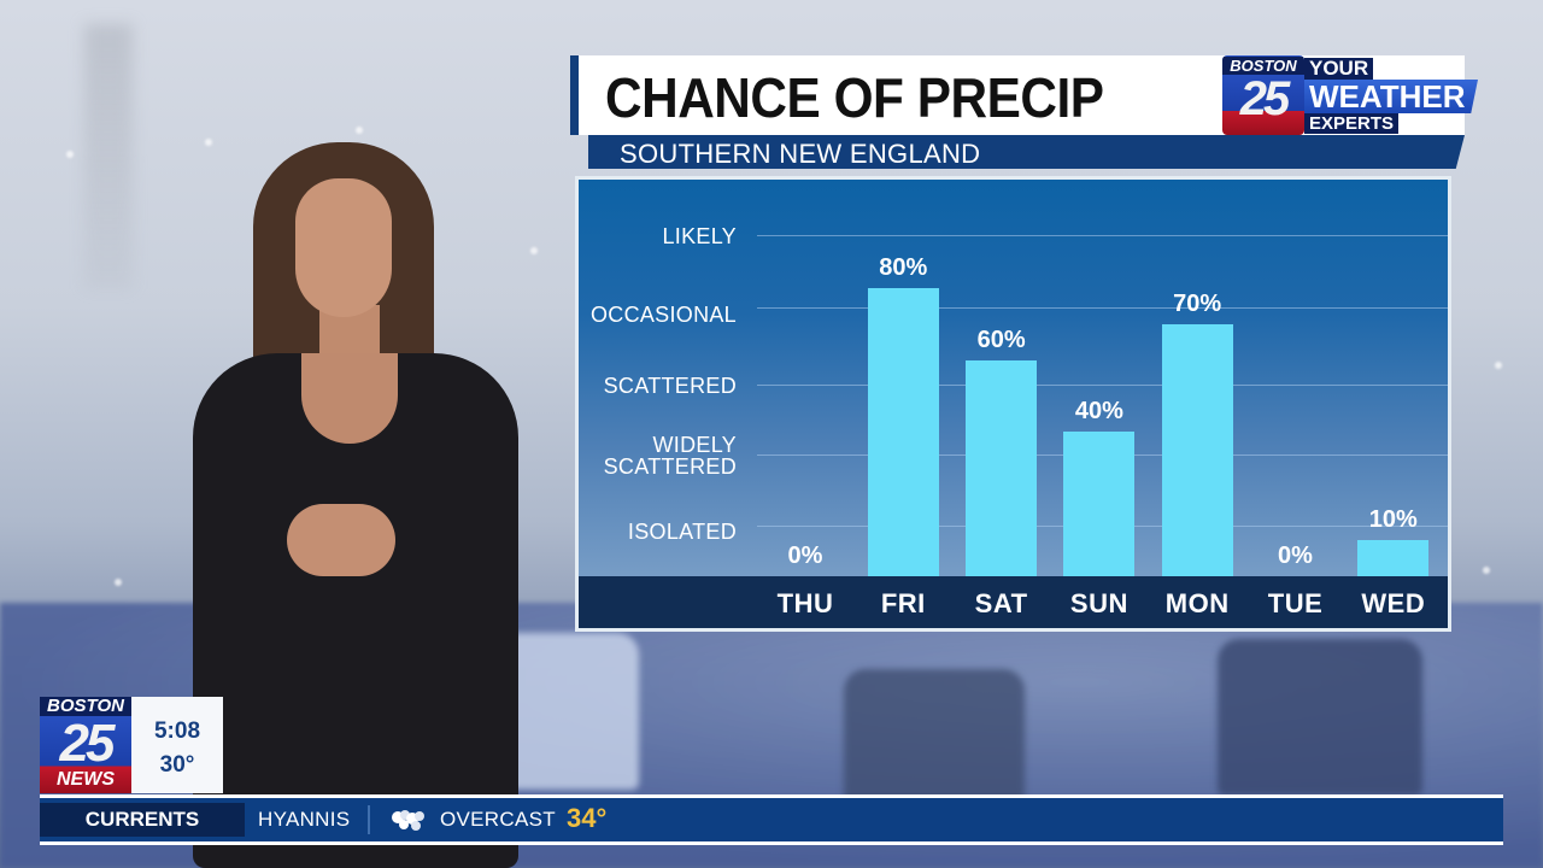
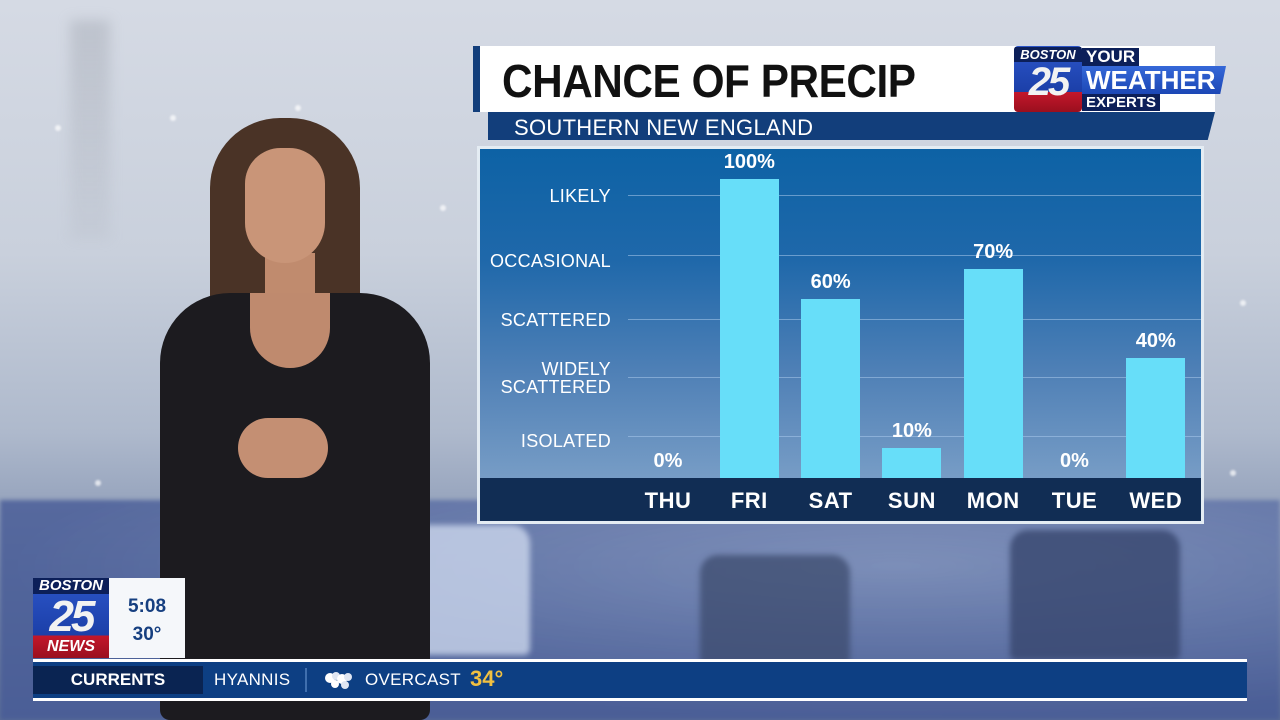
FRI: 80% -> 100%
SUN: 40% -> 10%
WED: 10% -> 40%
